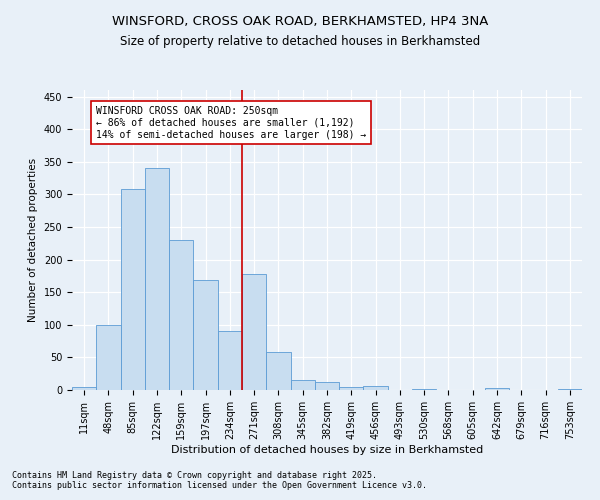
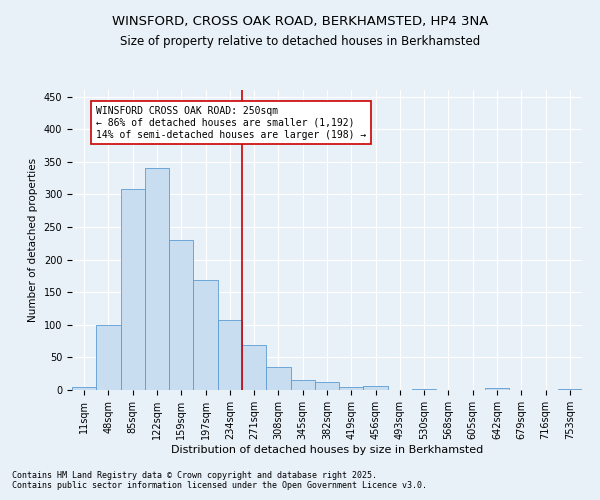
234sqm: 90 -> 107
271sqm: 178 -> 69
308sqm: 58 -> 35
